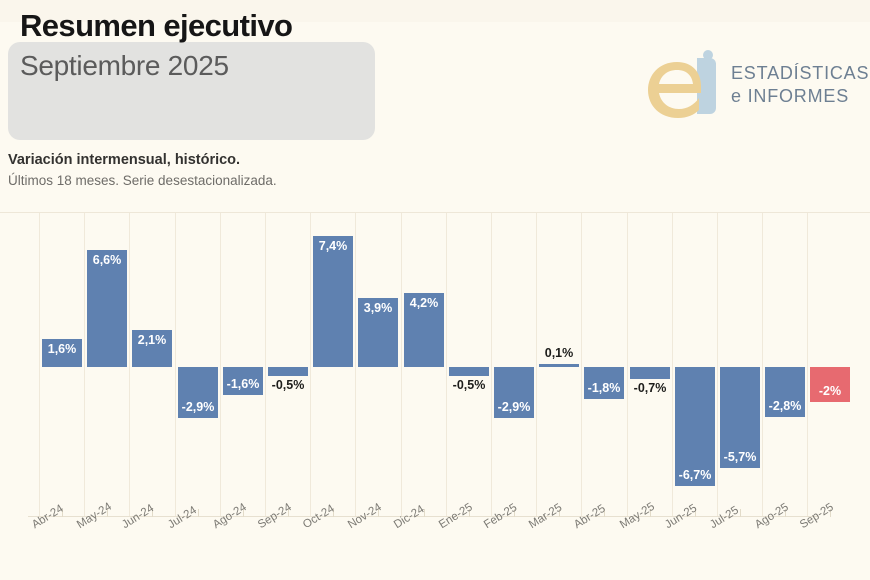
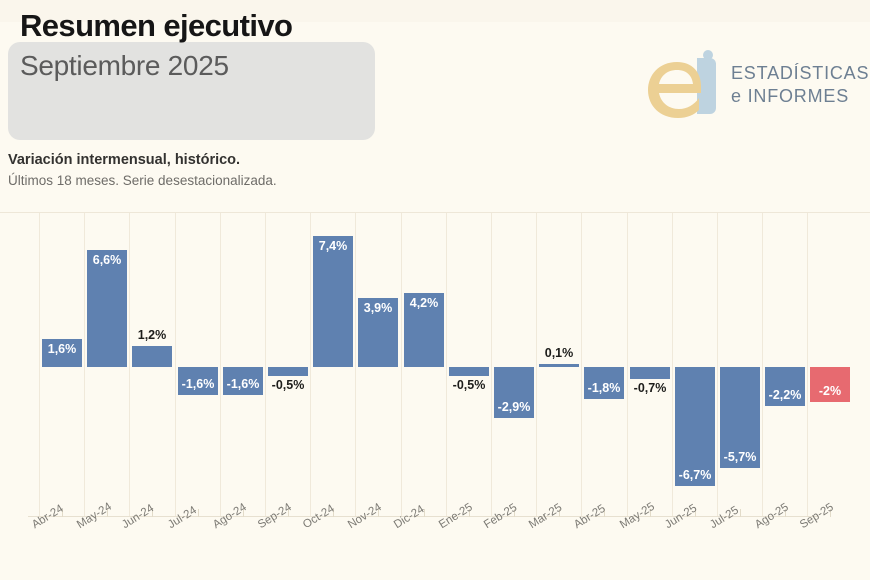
Jun-24: 2,1% -> 1,2%
Jul-24: -2,9% -> -1,6%
Ago-25: -2,8% -> -2,2%
